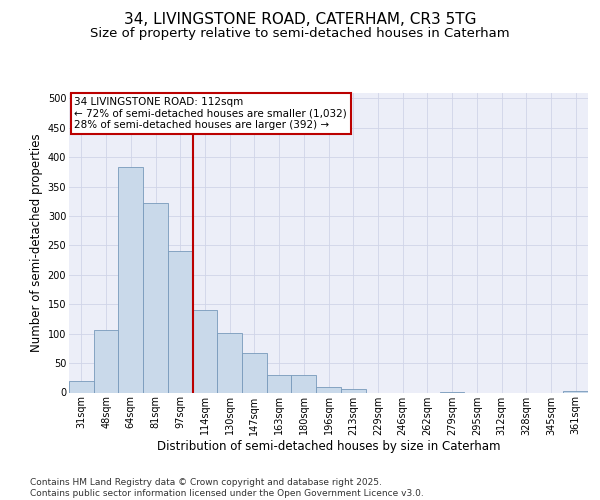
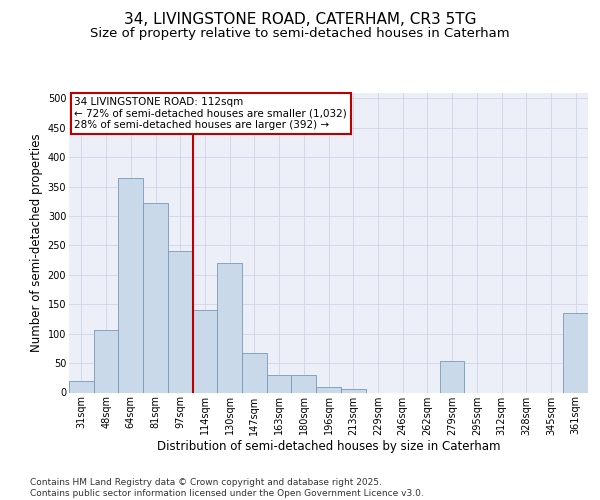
64sqm: 383 -> 364
130sqm: 101 -> 220
279sqm: 1 -> 54
361sqm: 3 -> 136
